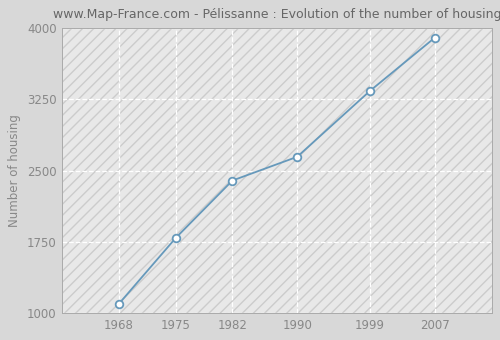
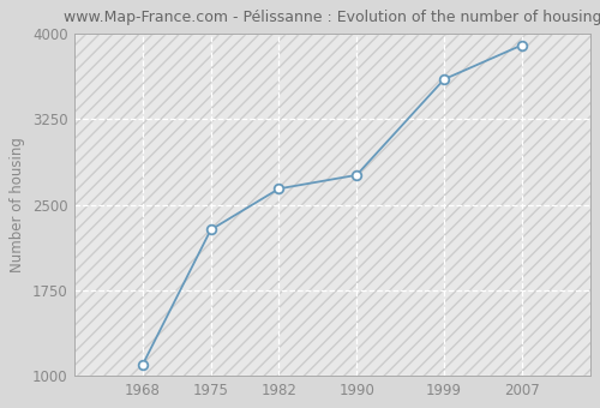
1975: 1790 -> 2280
1982: 2400 -> 2640
1990: 2640 -> 2760
1999: 3340 -> 3600
